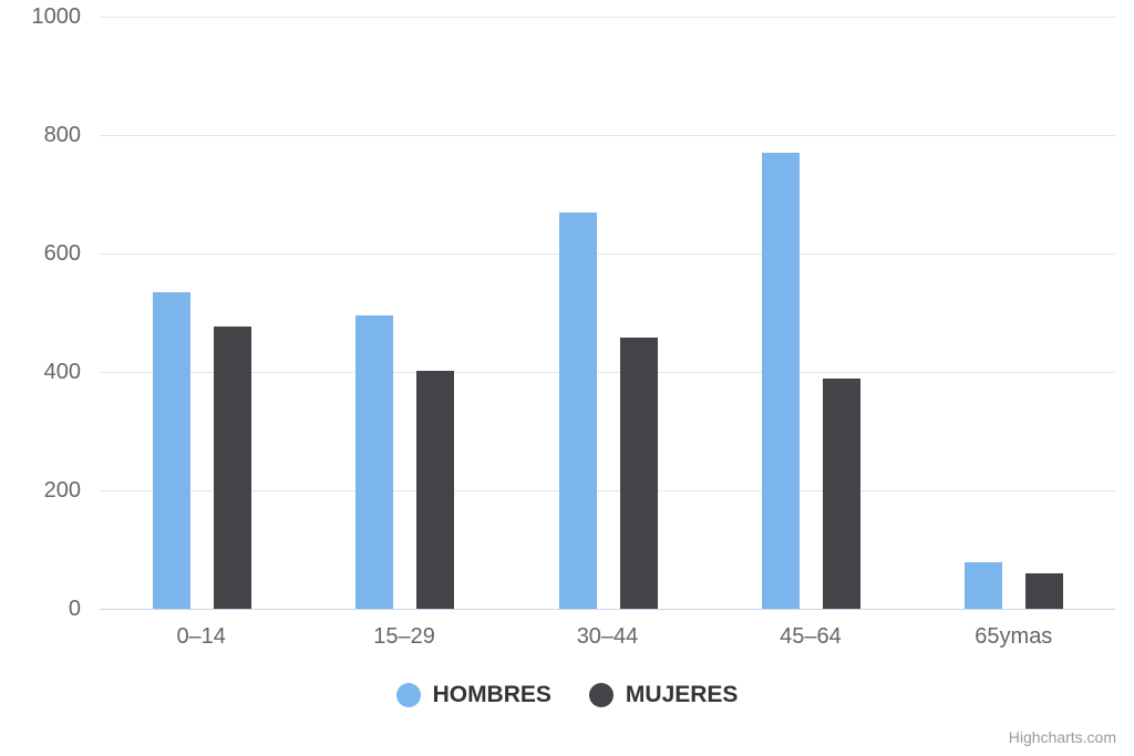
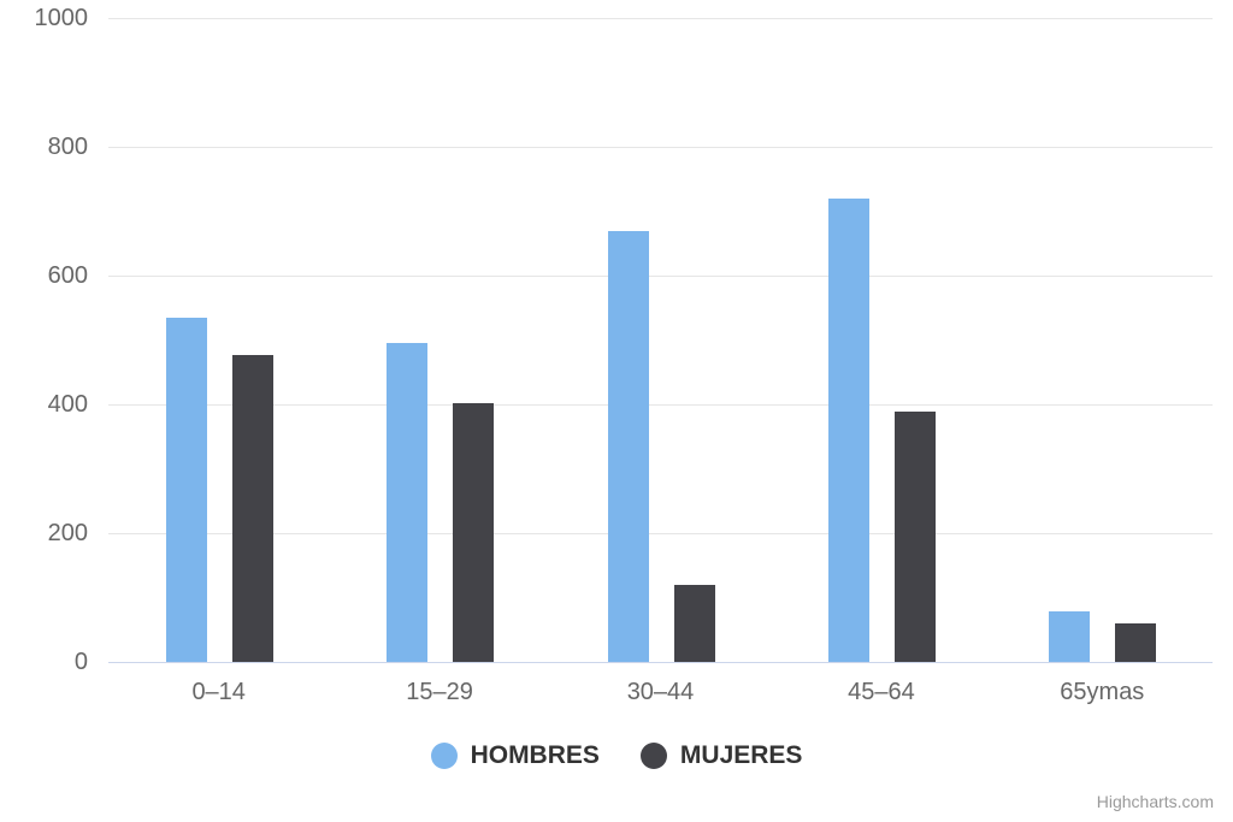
MUJERES/30–44: 460 -> 120
HOMBRES/45–64: 770 -> 720
